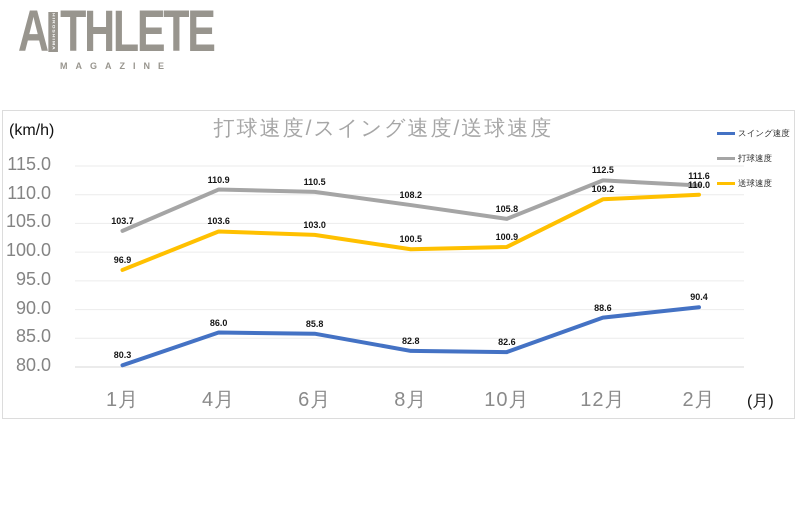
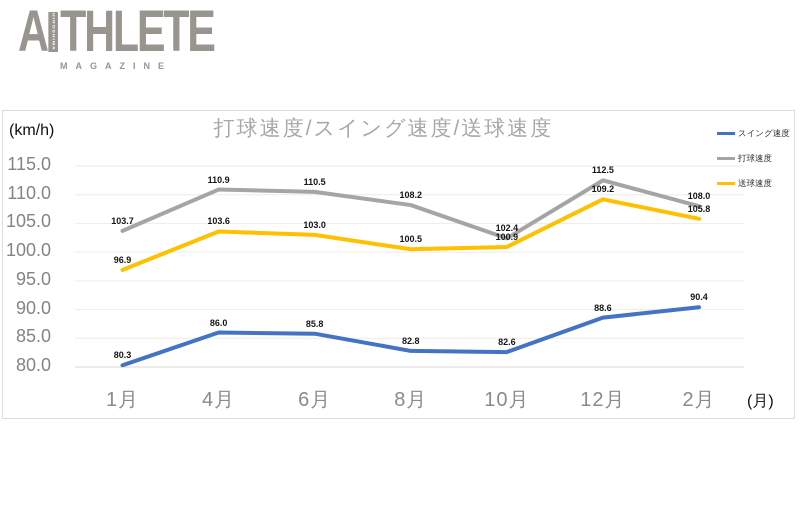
打球速度/10月: 105.8 -> 102.4
打球速度/2月: 111.6 -> 108.0
送球速度/2月: 110.0 -> 105.8
